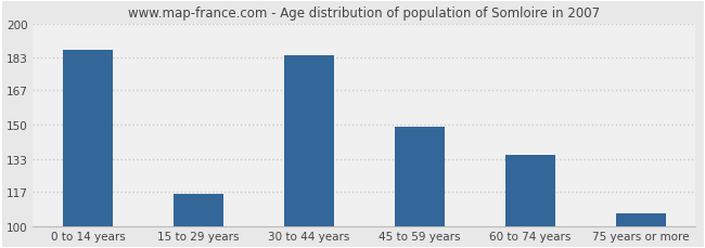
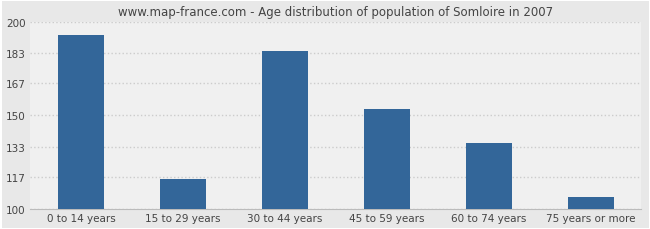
0 to 14 years: 187 -> 193
45 to 59 years: 149 -> 153
